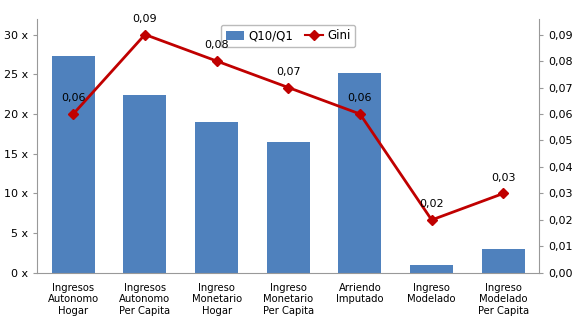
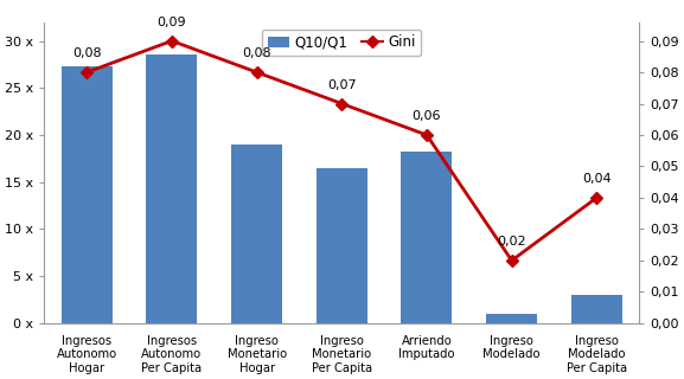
Gini/Ingresos Autonomo Hogar: 0,06 -> 0,08
Q10/Q1/Ingresos Autonomo Per Capita: 22.4 x -> 28.5 x
Q10/Q1/Arriendo Imputado: 25.2 x -> 18.2 x
Gini/Ingreso Modelado Per Capita: 0,03 -> 0,04
